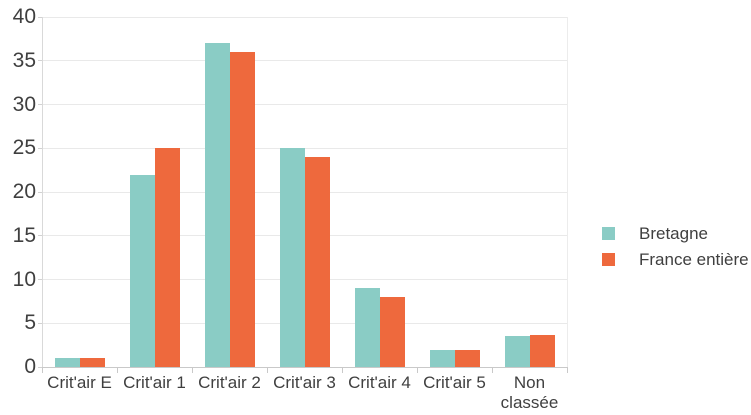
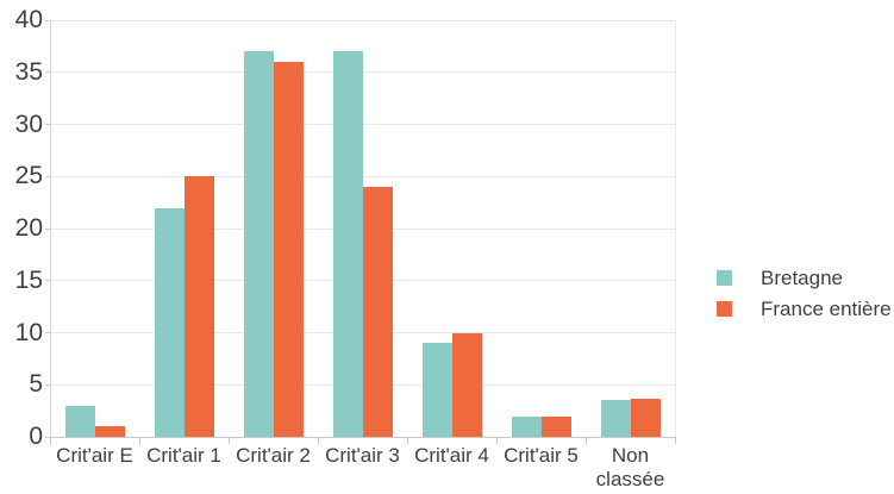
Bretagne/Crit'air E: 1 -> 3
Bretagne/Crit'air 3: 25 -> 37
France entière/Crit'air 4: 8 -> 10
